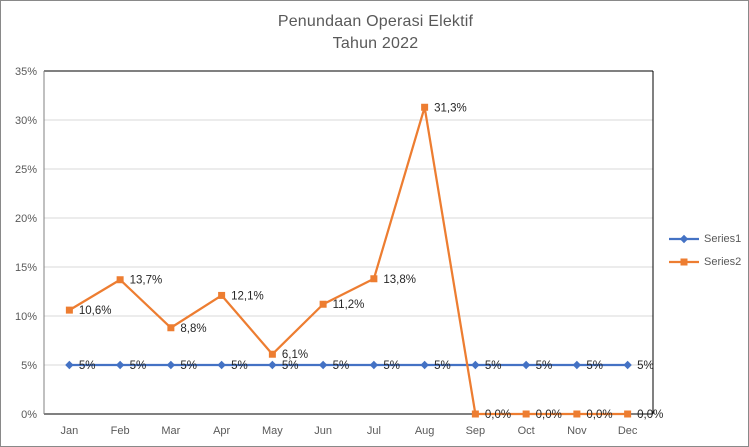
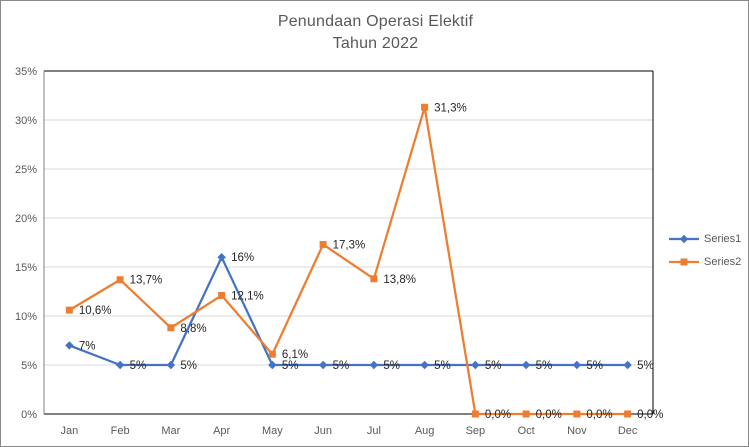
Series1/Jan: 5% -> 7%
Series1/Apr: 5% -> 16%
Series2/Jun: 11,2% -> 17,3%
